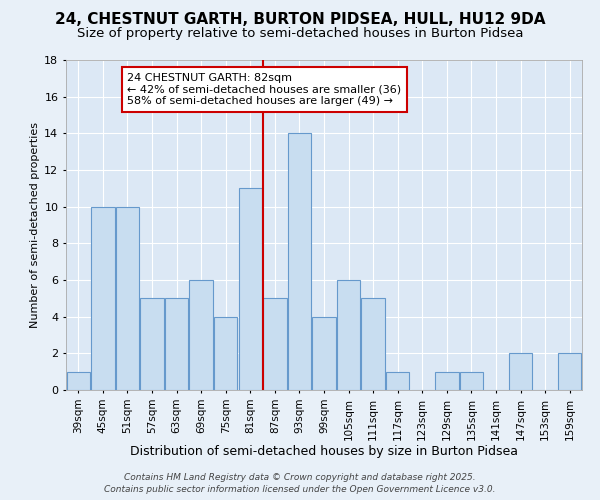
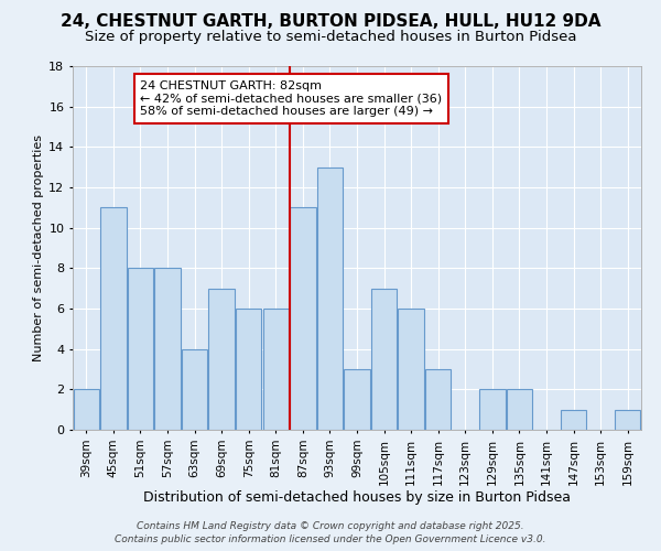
39sqm: 1 -> 2
45sqm: 10 -> 11
51sqm: 10 -> 8
57sqm: 5 -> 8
63sqm: 5 -> 4
69sqm: 6 -> 7
75sqm: 4 -> 6
81sqm: 11 -> 6
87sqm: 5 -> 11
93sqm: 14 -> 13
99sqm: 4 -> 3
105sqm: 6 -> 7
111sqm: 5 -> 6
117sqm: 1 -> 3
129sqm: 1 -> 2
135sqm: 1 -> 2
147sqm: 2 -> 1
159sqm: 2 -> 1
